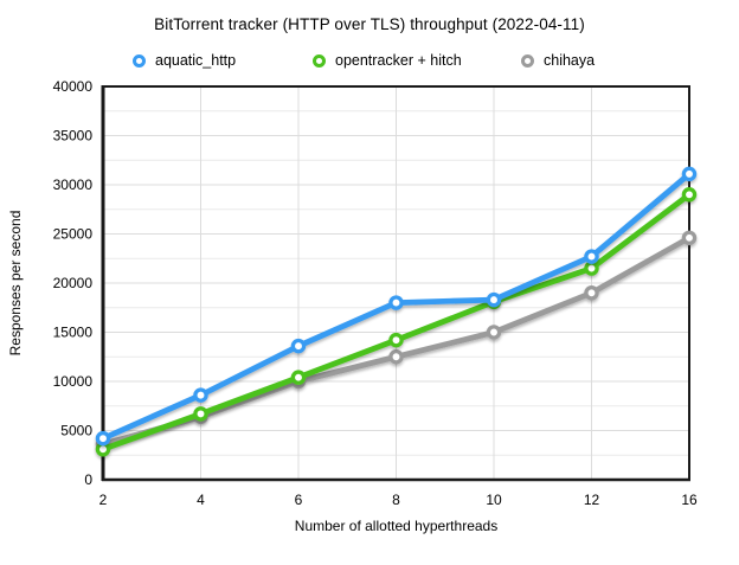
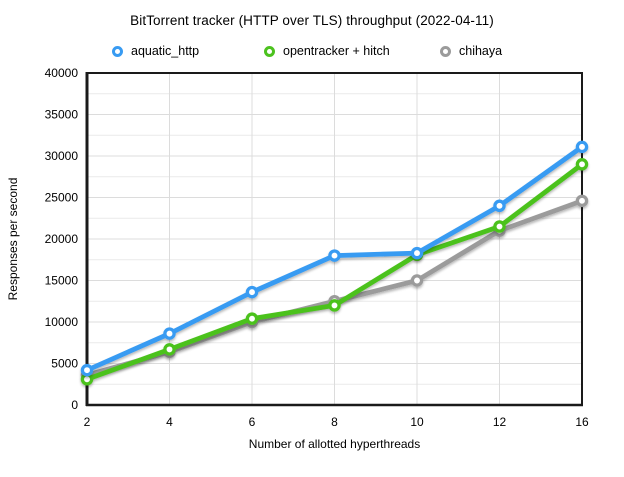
opentracker + hitch/8: 14000 -> 12000
aquatic_http/12: 23000 -> 24000
chihaya/12: 19000 -> 21000
